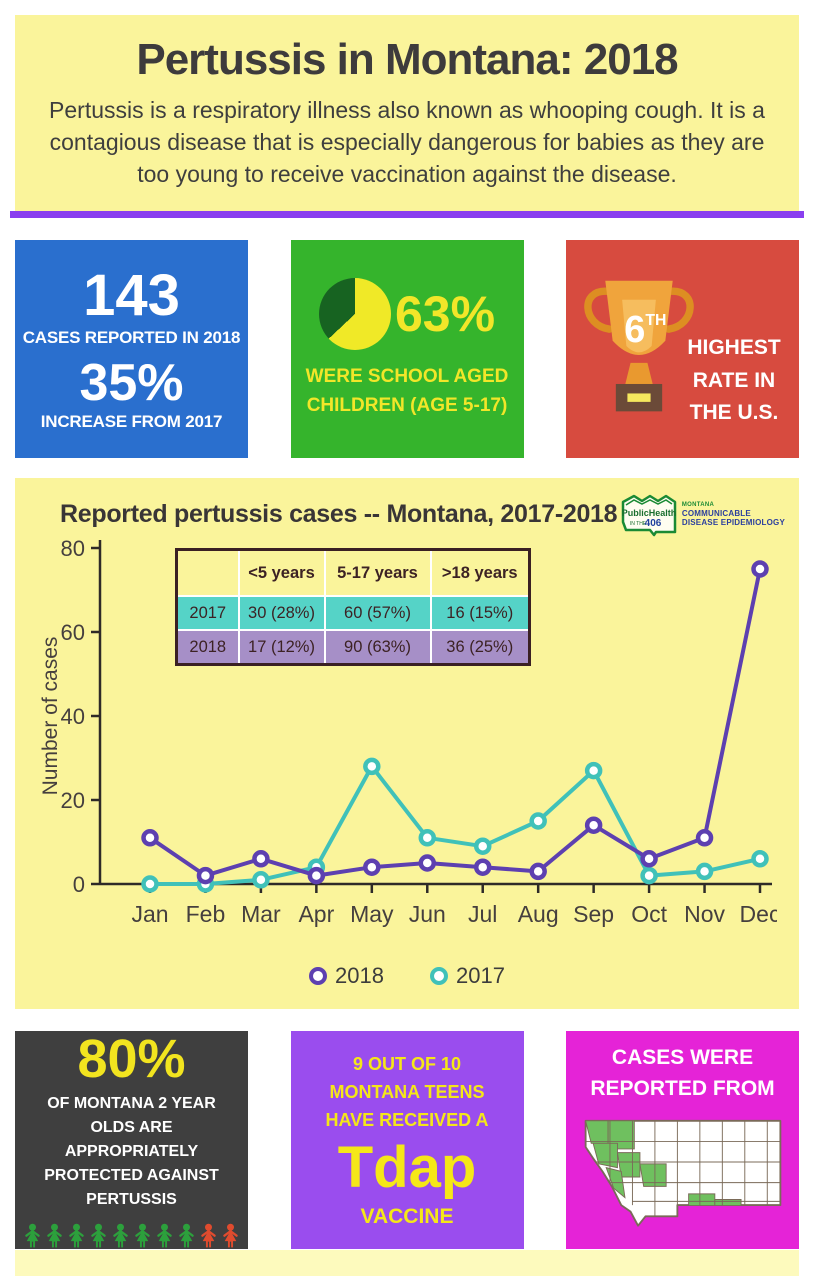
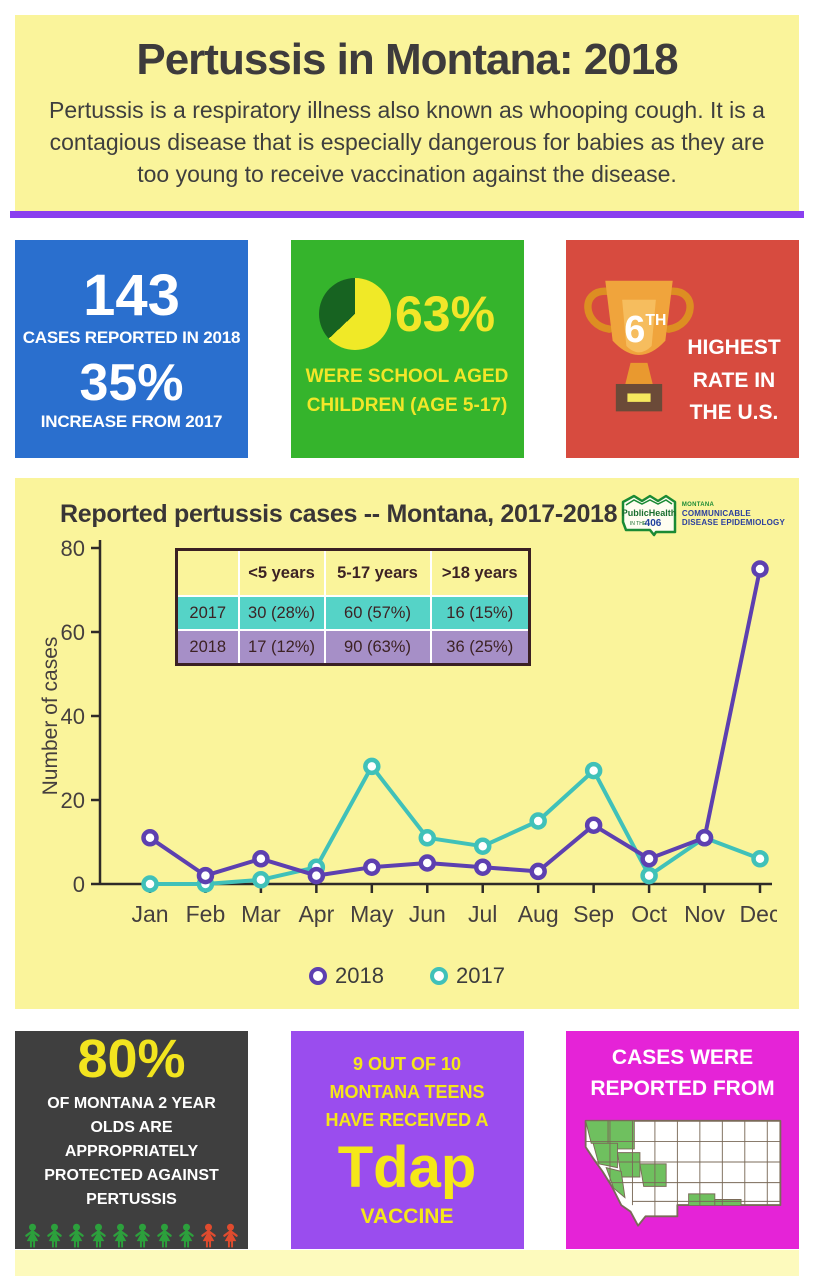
2017/Nov: 3 -> 11
